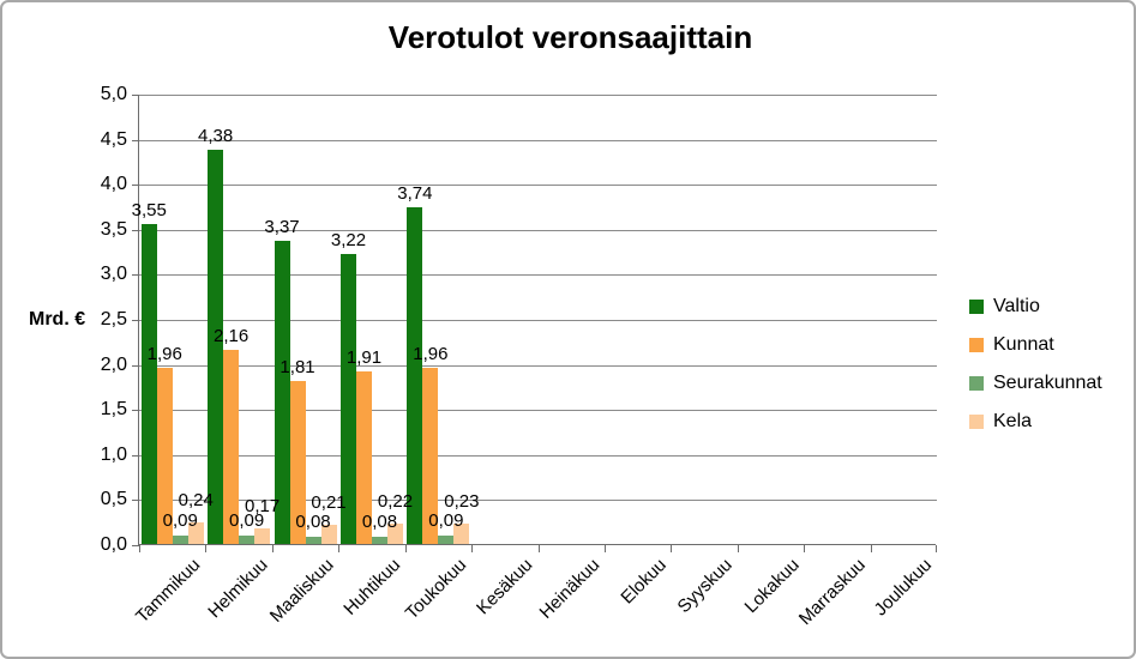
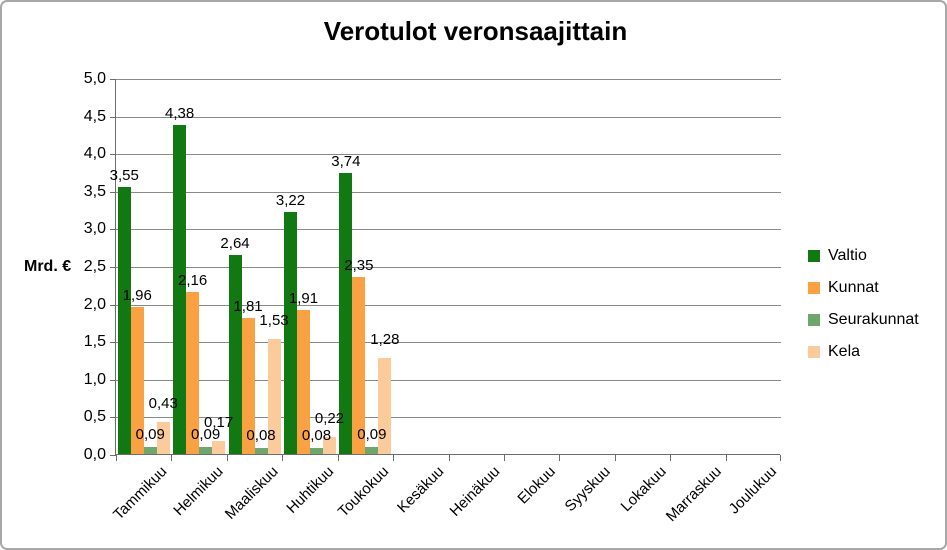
Kela/Tammikuu: 0,24 -> 0,43
Valtio/Maaliskuu: 3,37 -> 2,64
Kela/Maaliskuu: 0,21 -> 1,53
Kunnat/Toukokuu: 1,96 -> 2,35
Kela/Toukokuu: 0,23 -> 1,28
